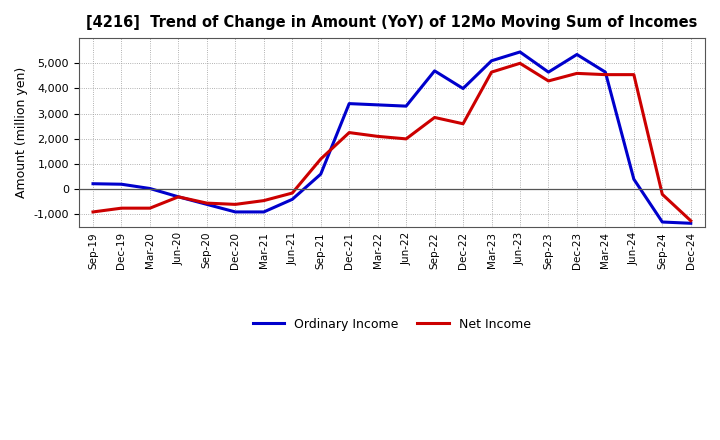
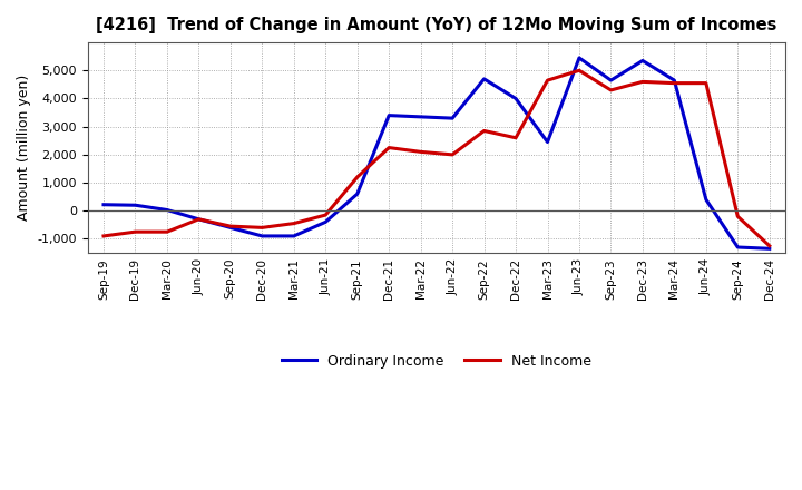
Ordinary Income/Mar-23: 5,100 -> 2,450
